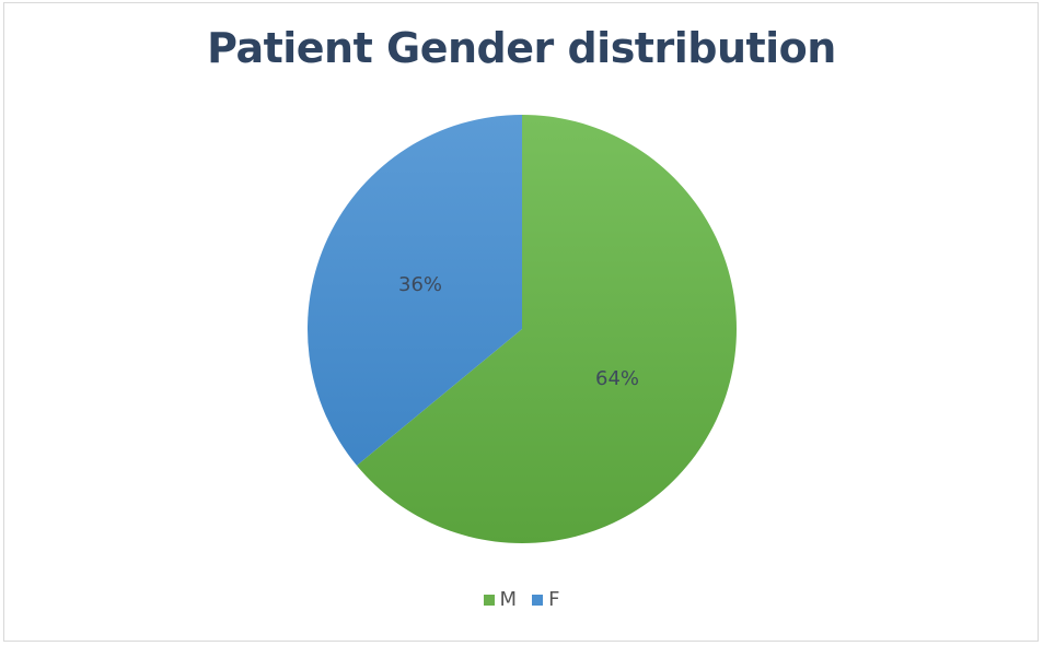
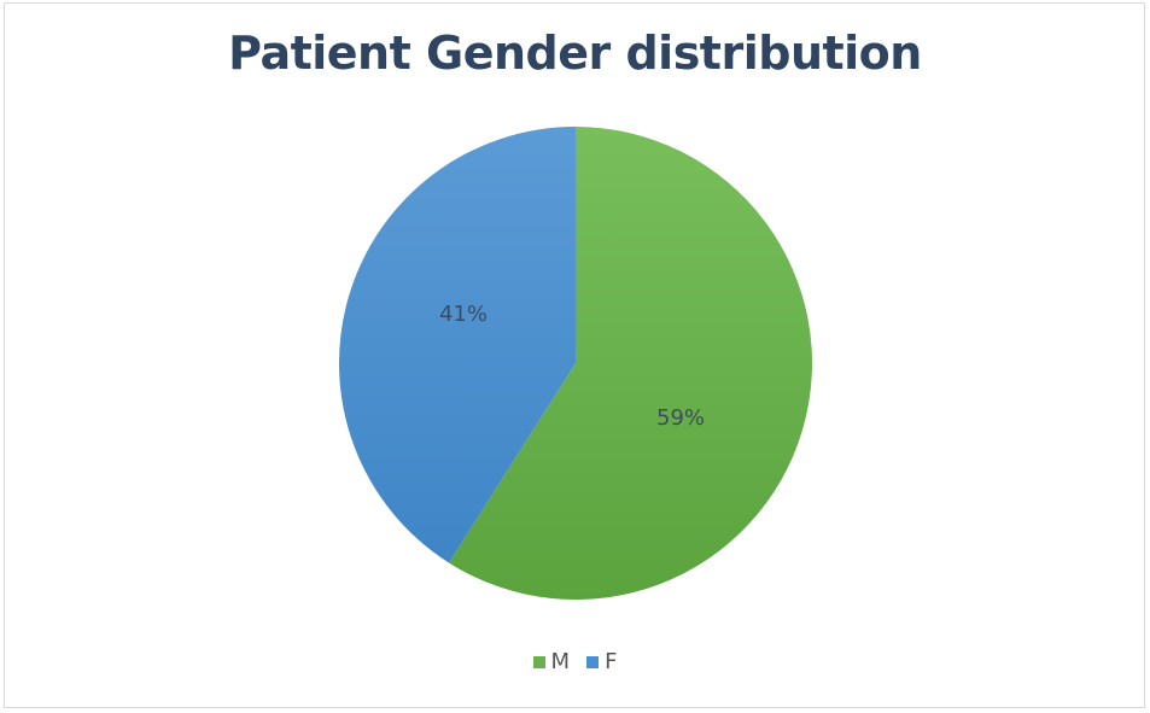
M: 64% -> 59%
F: 36% -> 41%
